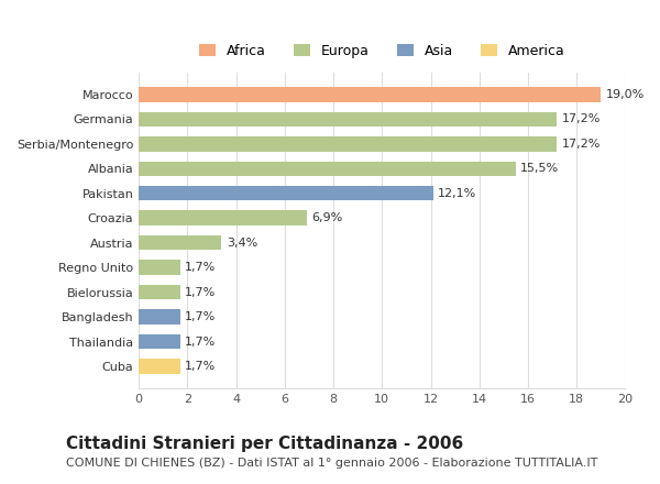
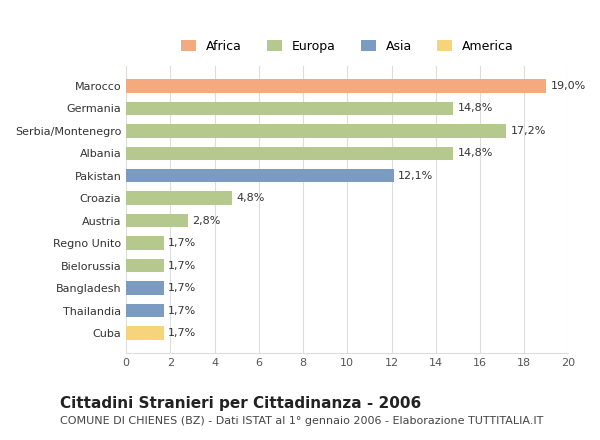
Germania: 17,2% -> 14,8%
Albania: 15,5% -> 14,8%
Croazia: 6,9% -> 4,8%
Austria: 3,4% -> 2,8%
